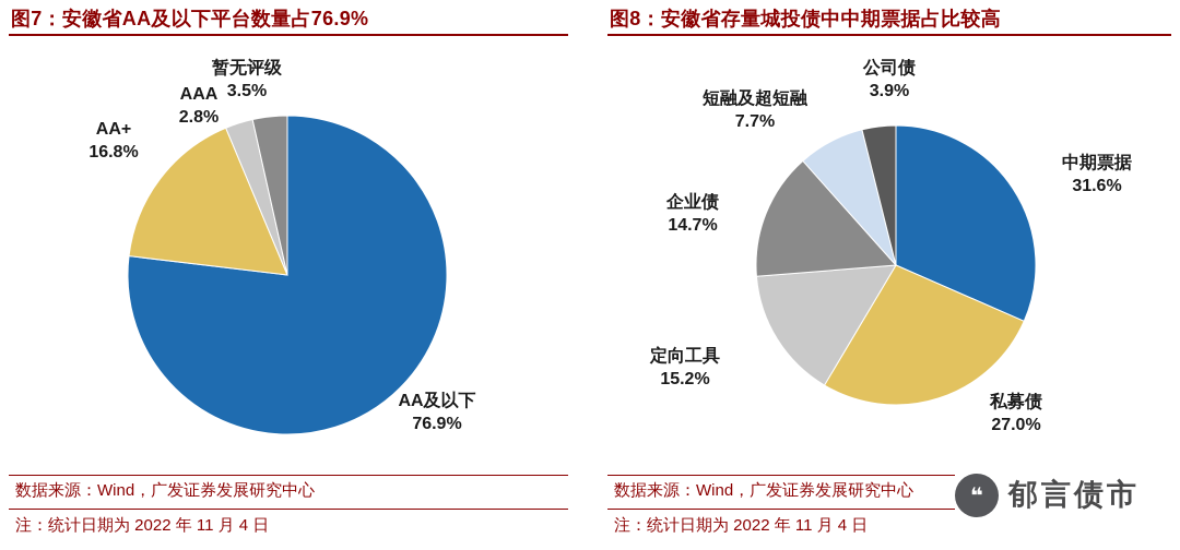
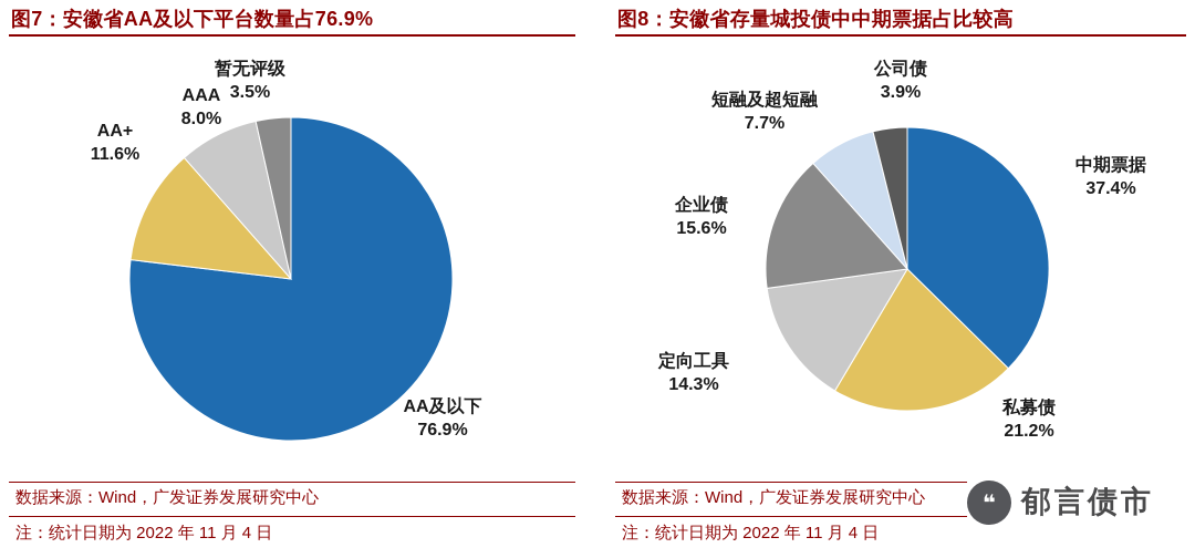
图7：安徽省AA及以下平台数量占76.9%/AA+: 16.8% -> 11.6%
图7：安徽省AA及以下平台数量占76.9%/AAA: 2.8% -> 8.0%
图8：安徽省存量城投债中中期票据占比较高/中期票据: 31.6% -> 37.4%
图8：安徽省存量城投债中中期票据占比较高/私募债: 27.0% -> 21.2%
图8：安徽省存量城投债中中期票据占比较高/定向工具: 15.2% -> 14.3%
图8：安徽省存量城投债中中期票据占比较高/企业债: 14.7% -> 15.6%
